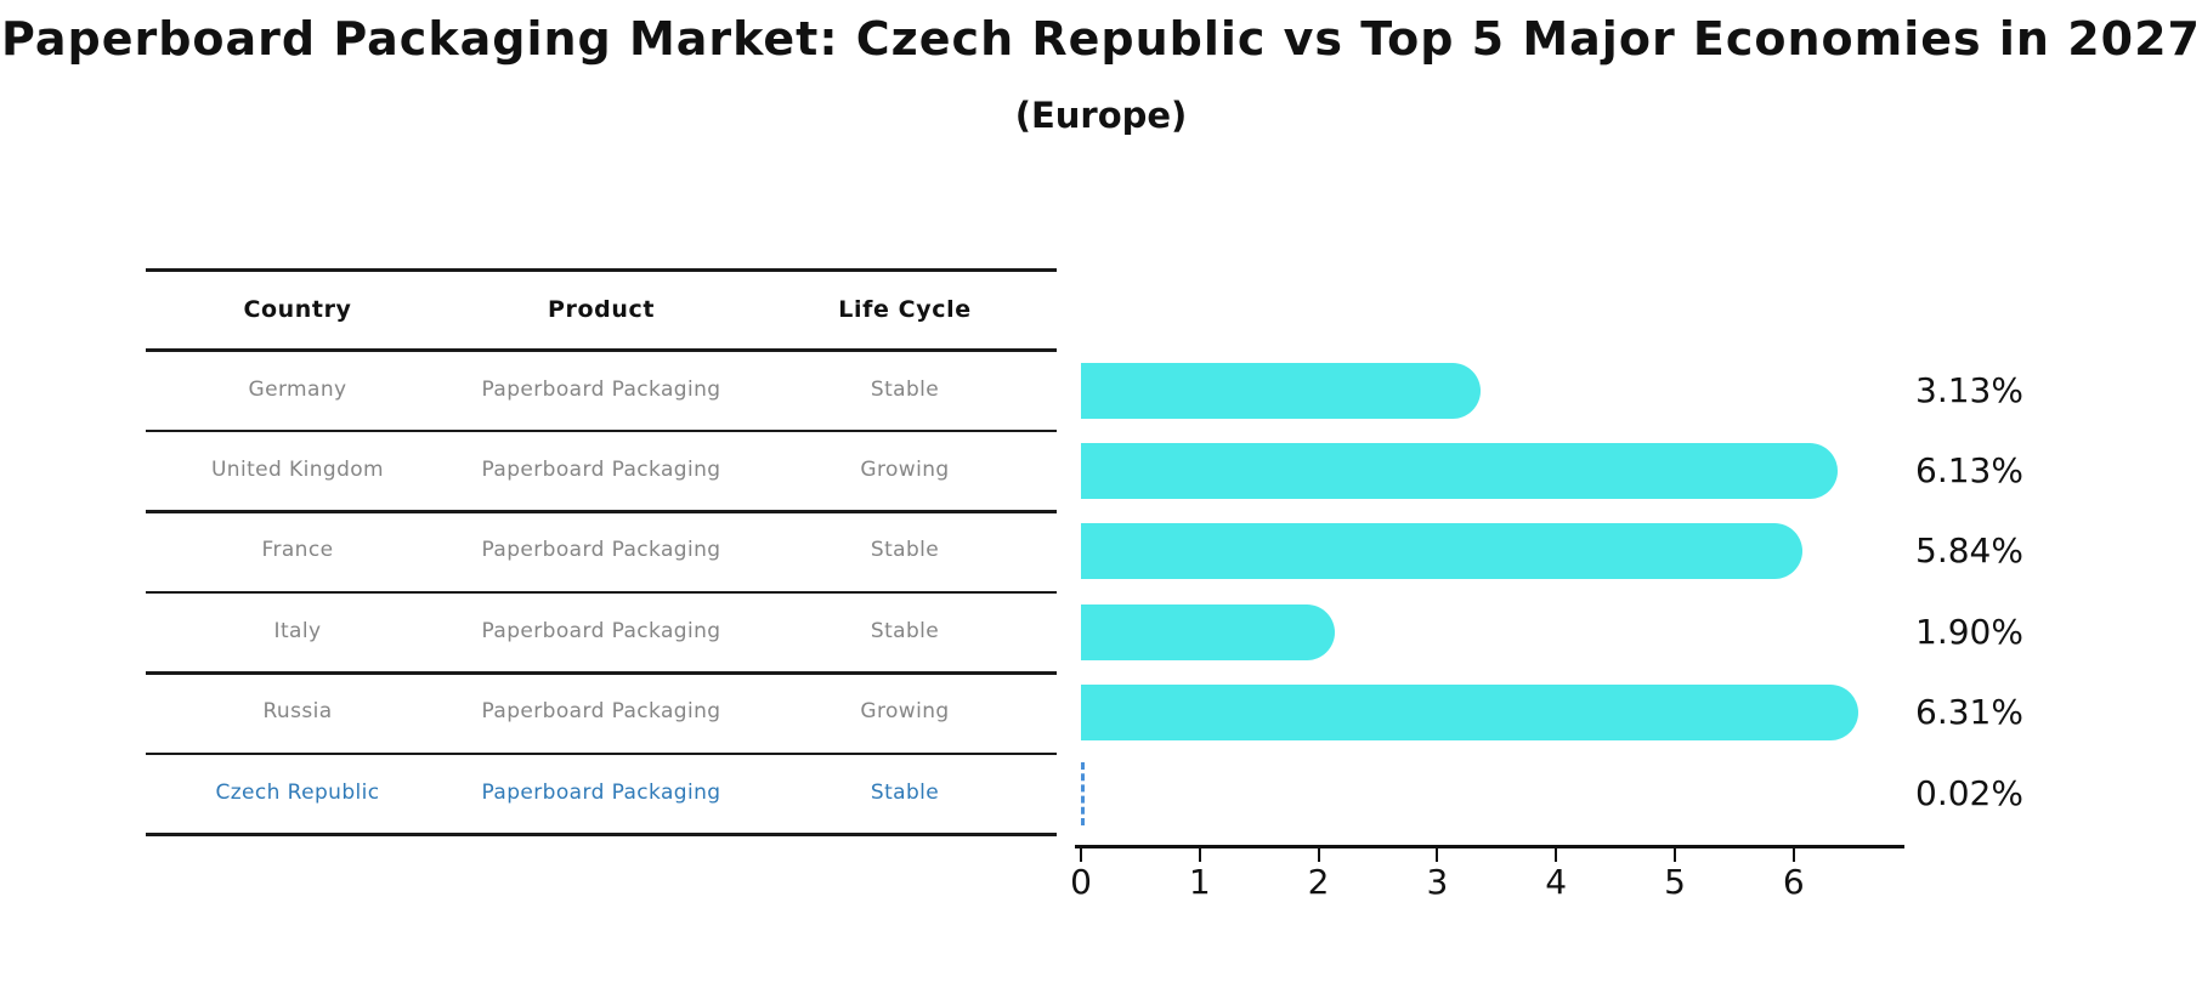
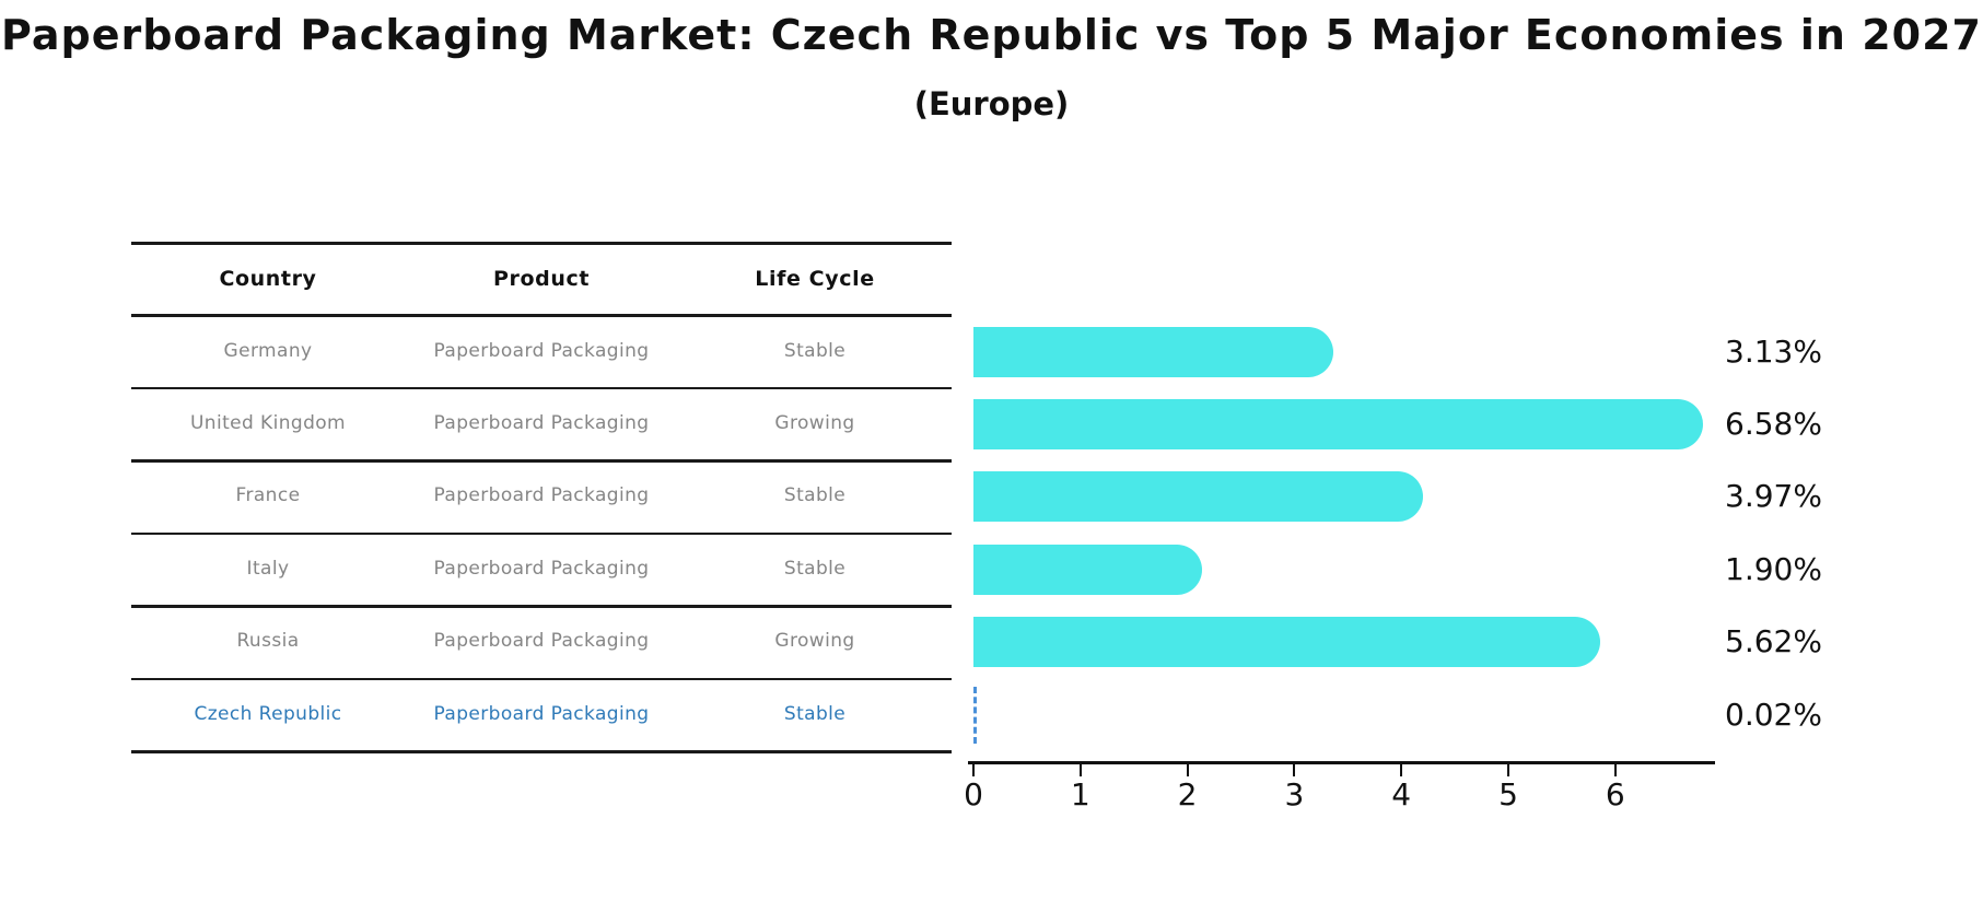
United Kingdom: 6.13% -> 6.58%
France: 5.84% -> 3.97%
Russia: 6.31% -> 5.62%
